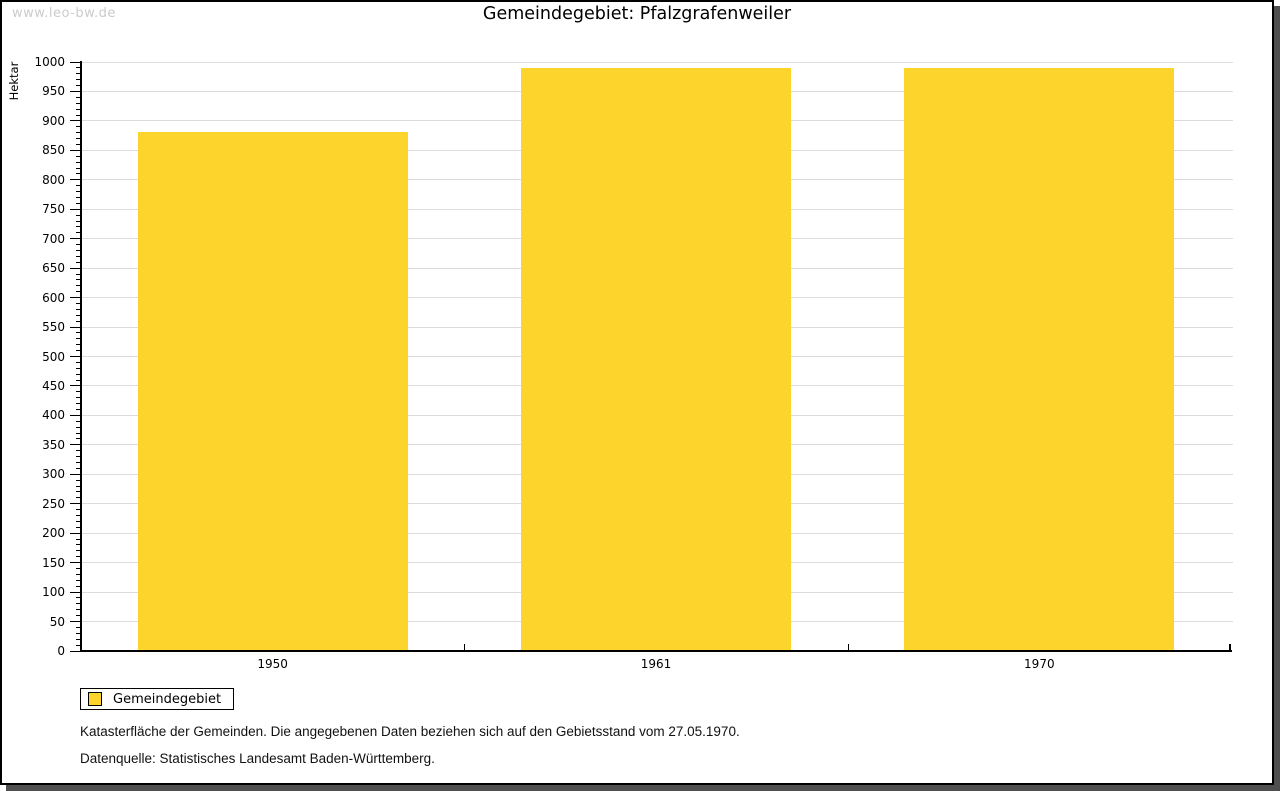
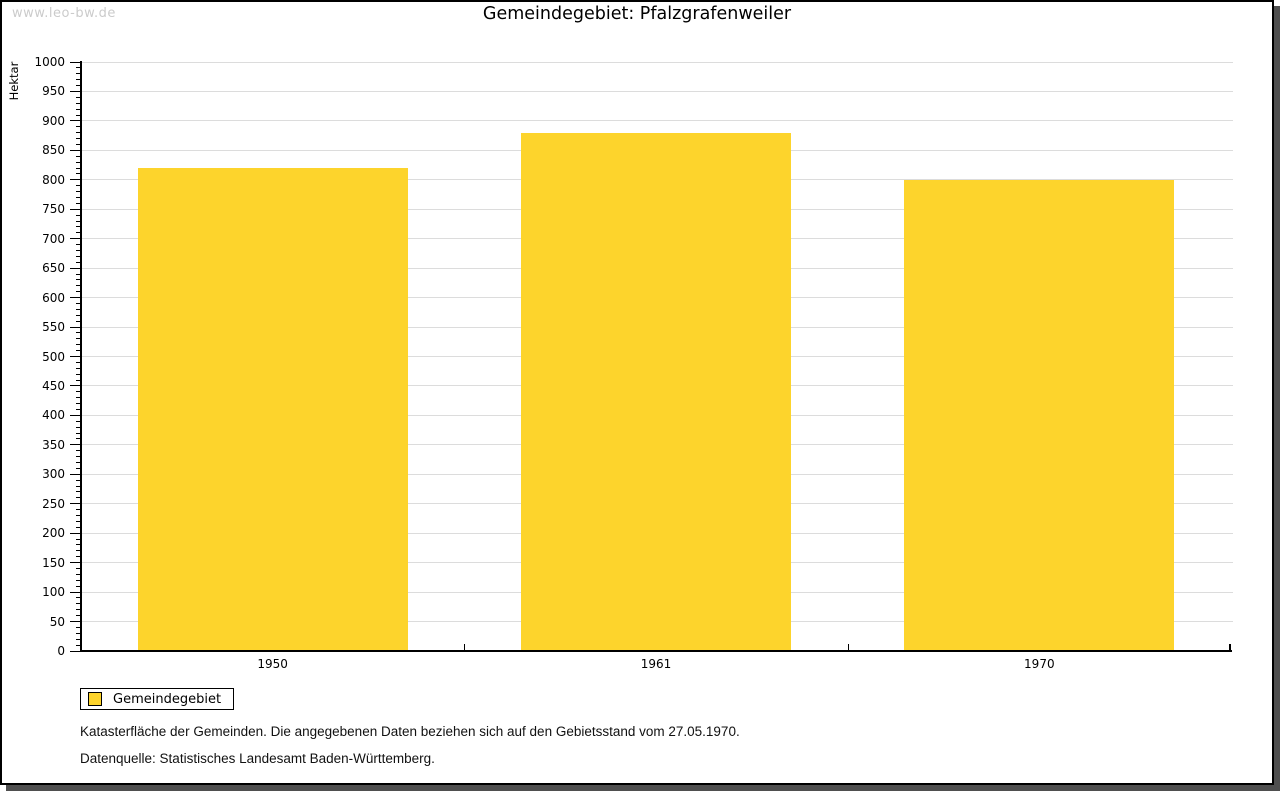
1950: 880 -> 820
1961: 990 -> 880
1970: 990 -> 800
